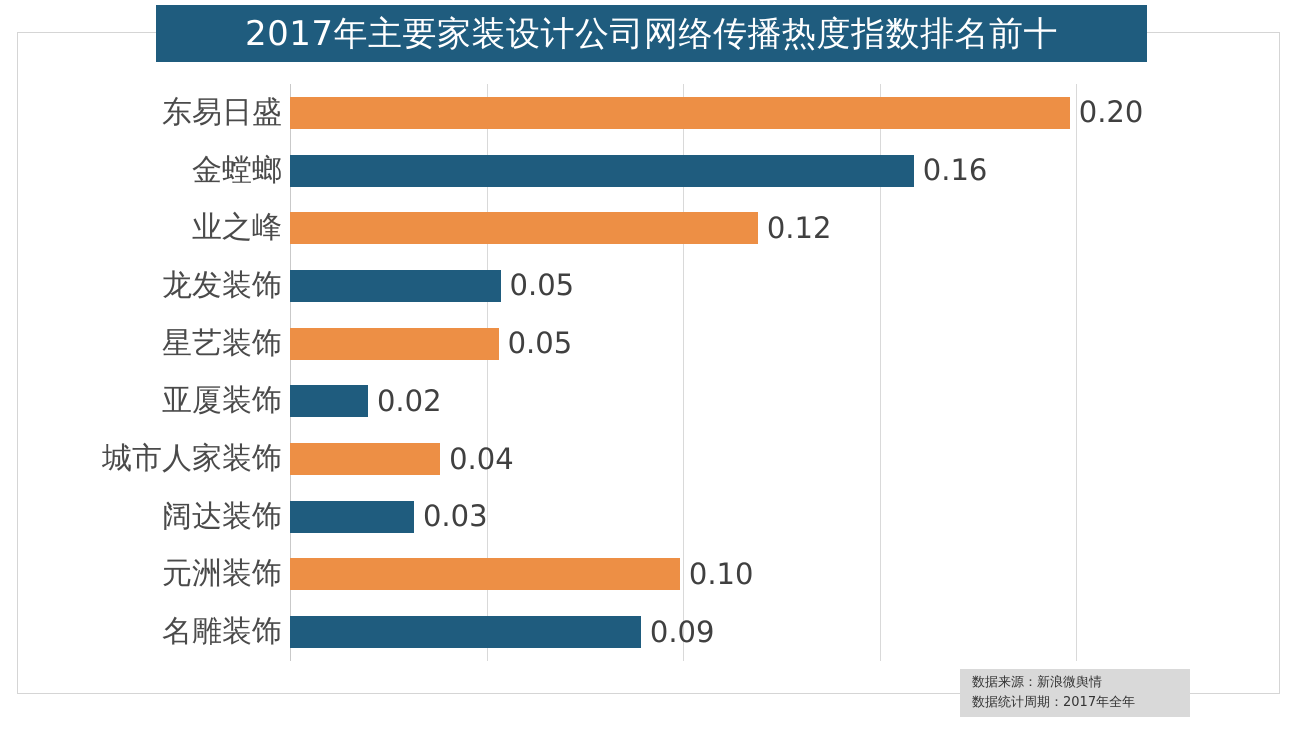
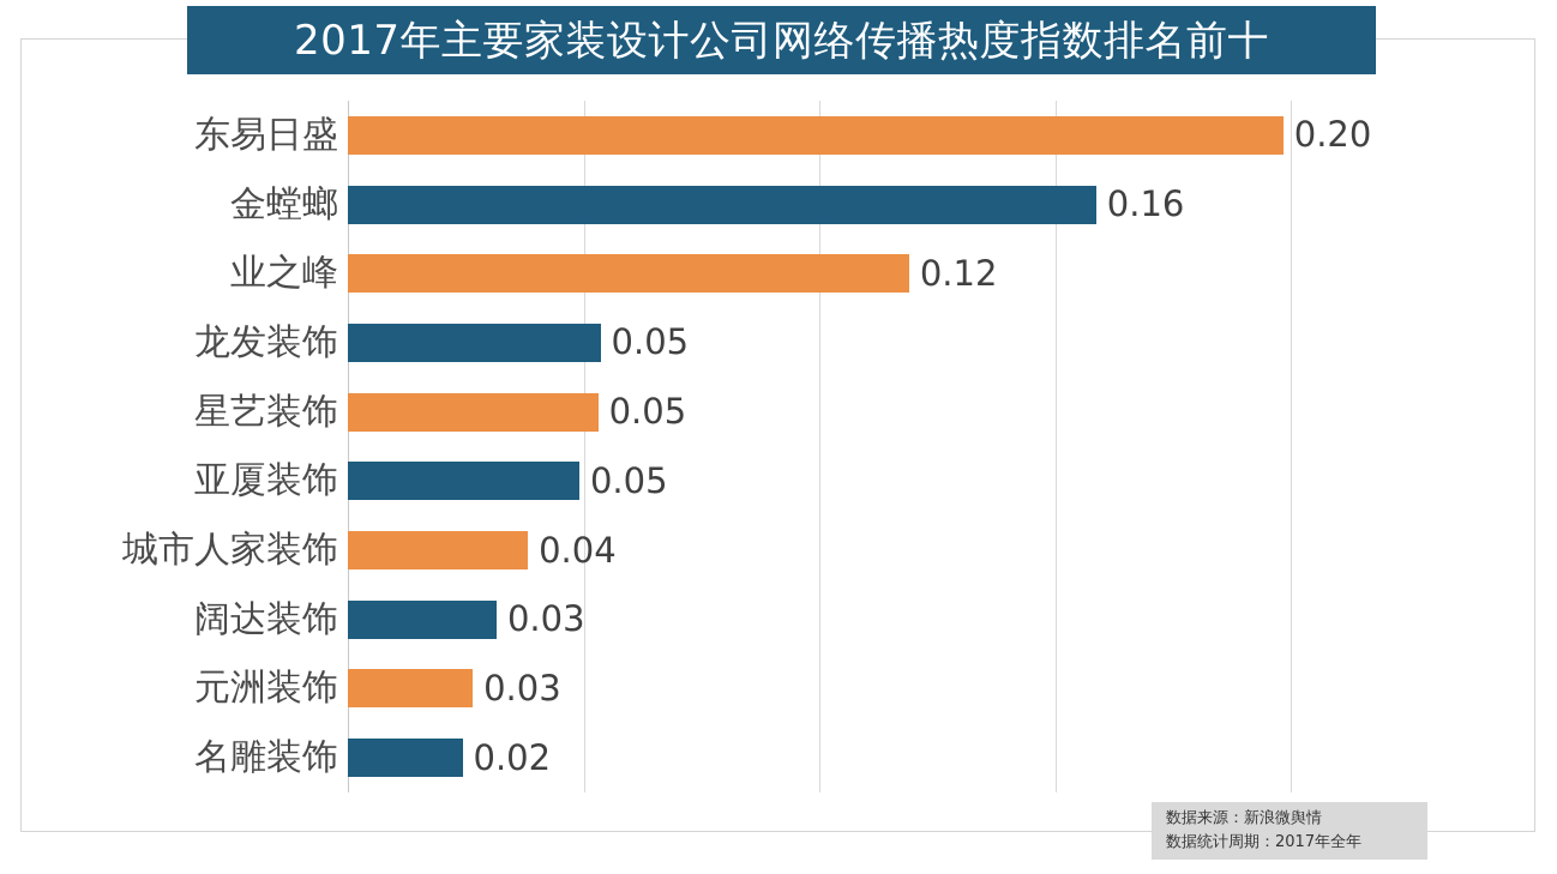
亚厦装饰: 0.02 -> 0.05
元洲装饰: 0.10 -> 0.03
名雕装饰: 0.09 -> 0.02
